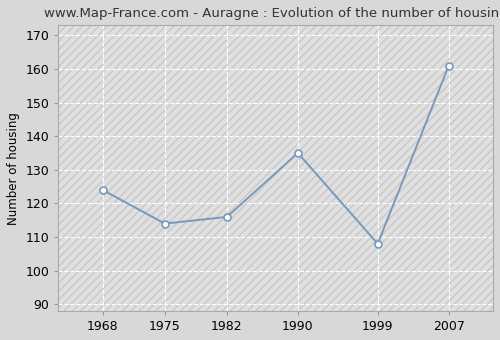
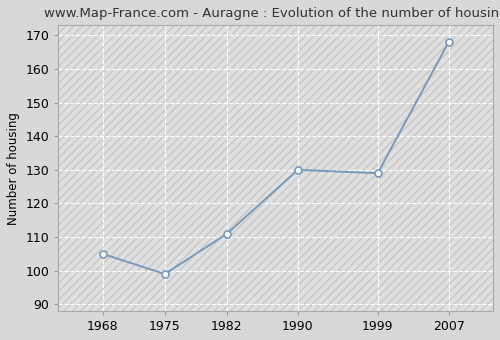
1968: 124 -> 105
1975: 114 -> 99
1982: 116 -> 111
1990: 135 -> 130
1999: 108 -> 129
2007: 161 -> 168
